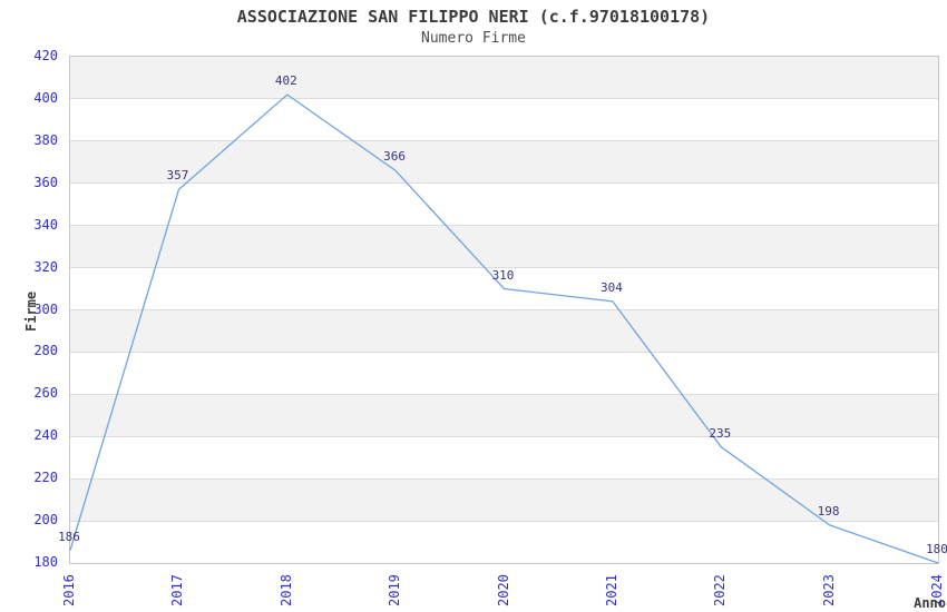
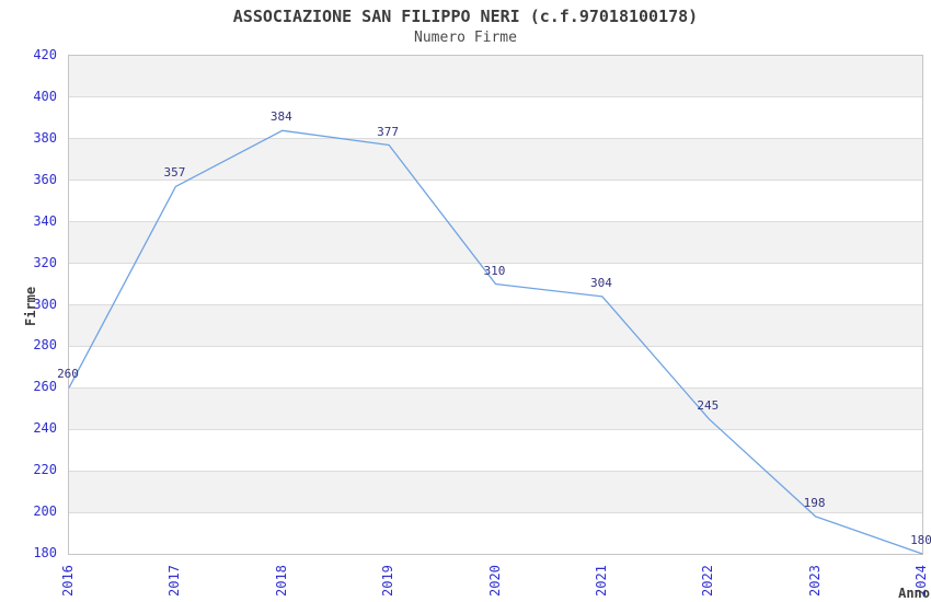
2016: 186 -> 260
2018: 402 -> 384
2019: 366 -> 377
2022: 235 -> 245
